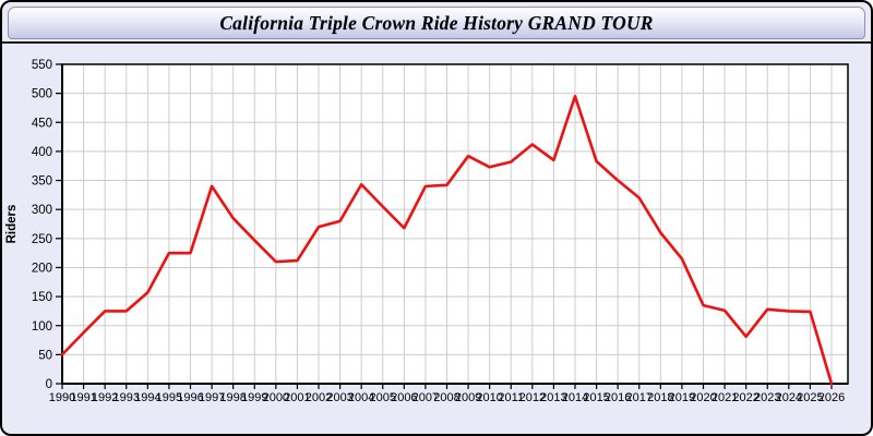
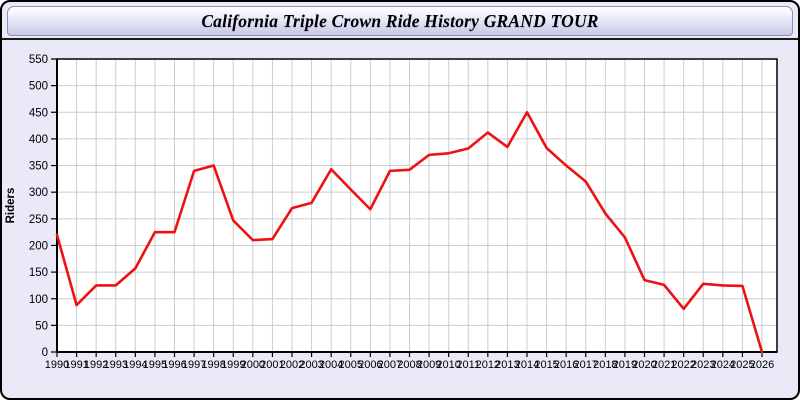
1990: 50 -> 220
1998: 280 -> 350
2009: 390 -> 370
2014: 500 -> 450
